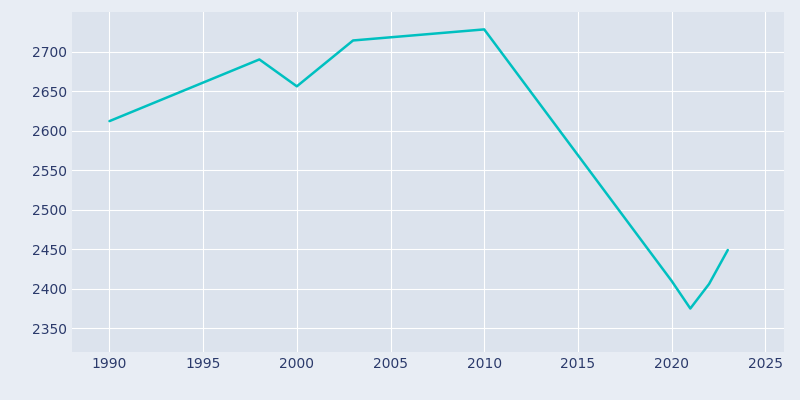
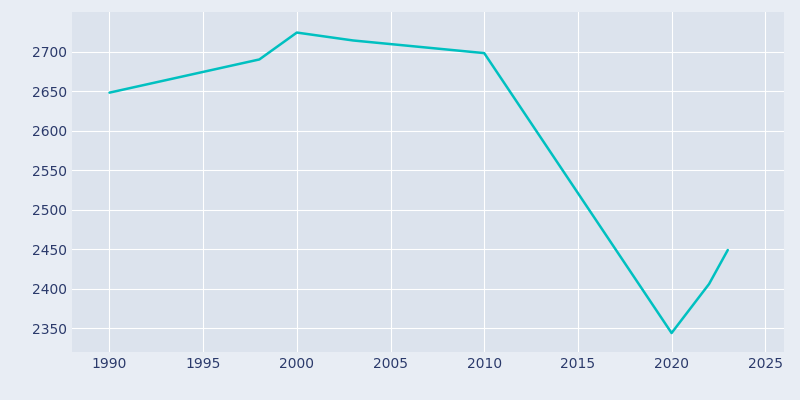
1990: 2612 -> 2648
2000: 2656 -> 2724
2010: 2728 -> 2698
2020: 2410 -> 2344
